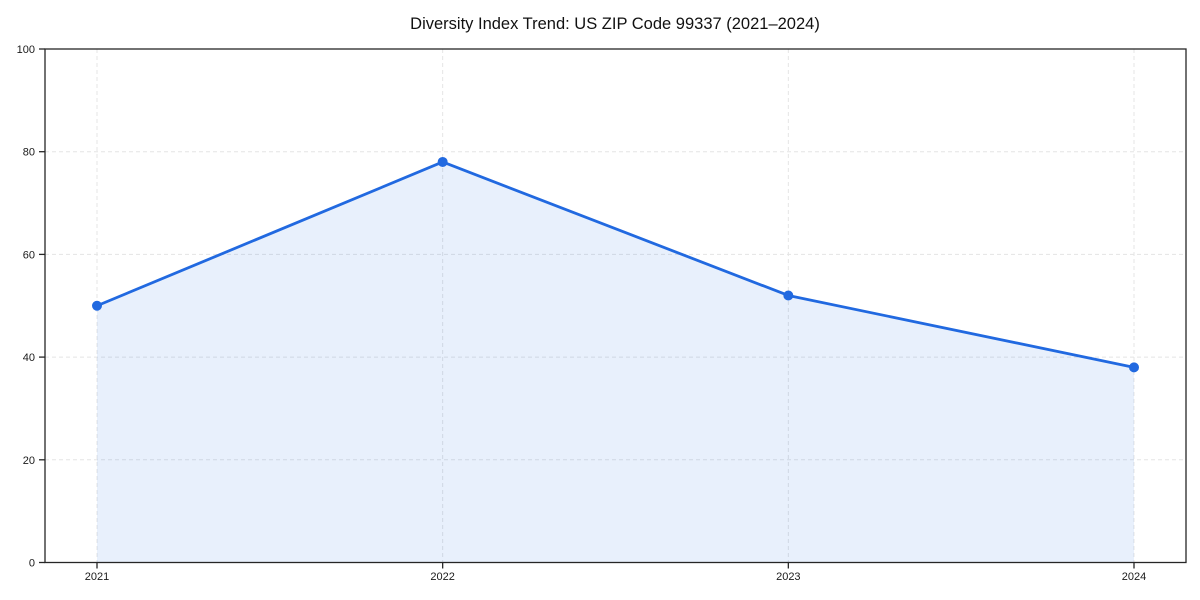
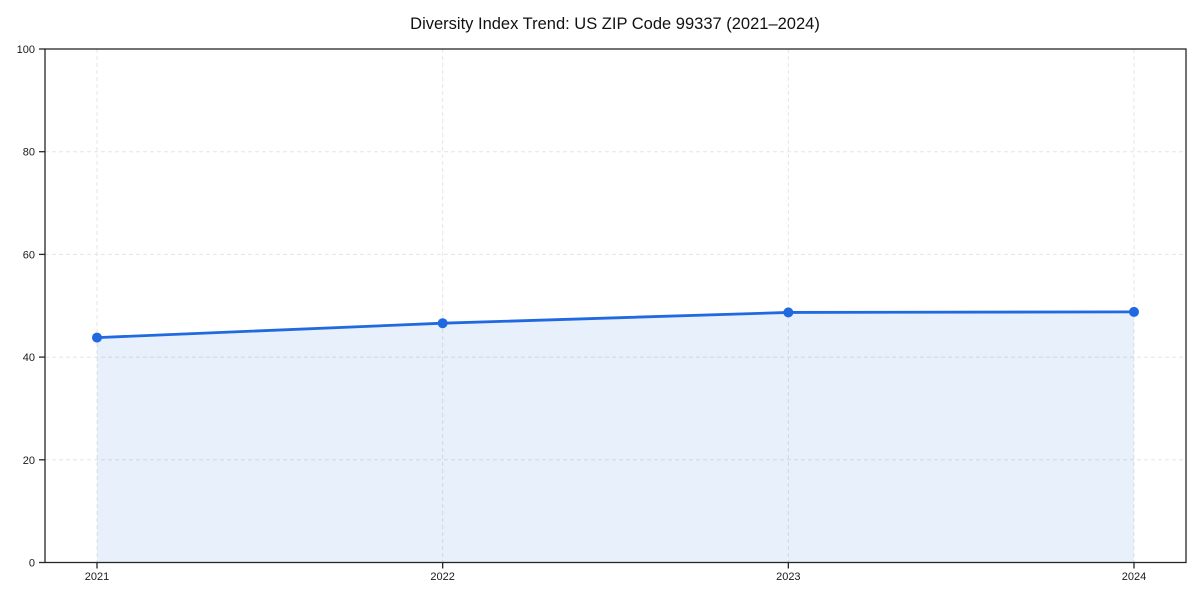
2021: 50 -> 44
2022: 78 -> 47
2023: 52 -> 49
2024: 38 -> 49
